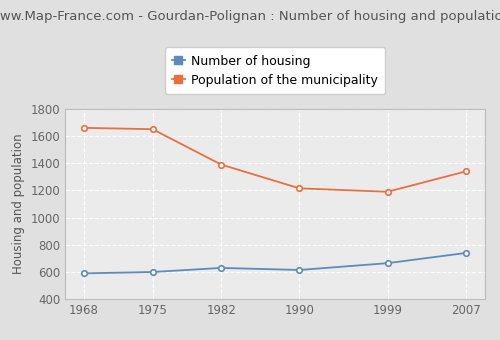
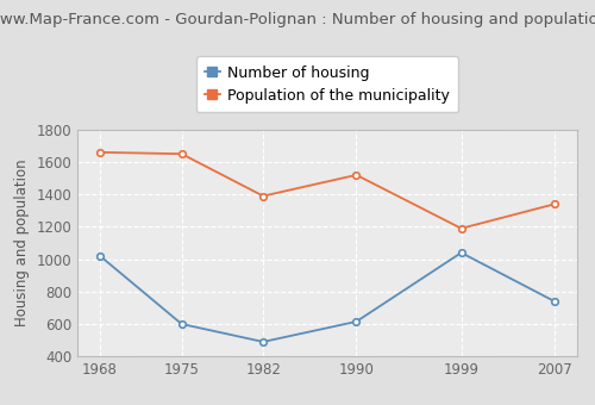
Number of housing/1968: 590 -> 1020
Number of housing/1982: 630 -> 490
Population of the municipality/1990: 1220 -> 1520
Number of housing/1999: 660 -> 1040
